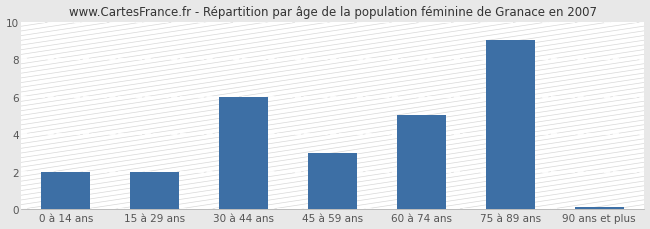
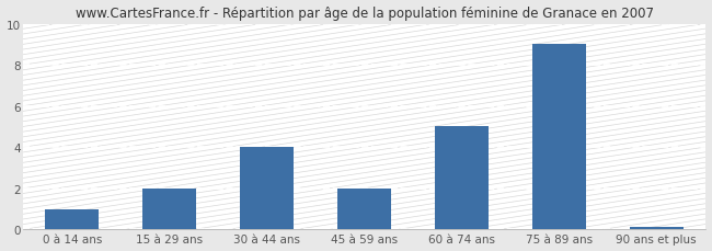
0 à 14 ans: 2.0 -> 1.0
30 à 44 ans: 6.0 -> 4.0
45 à 59 ans: 3.0 -> 2.0
